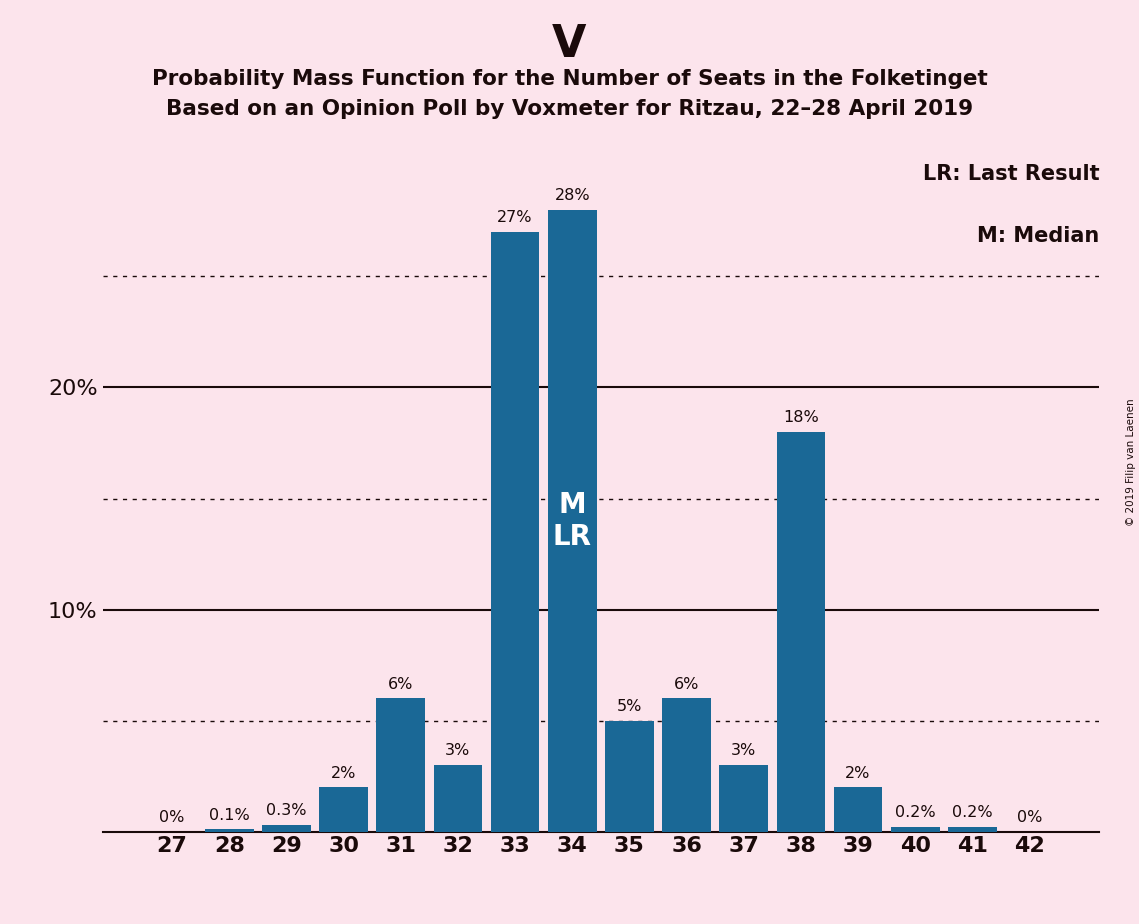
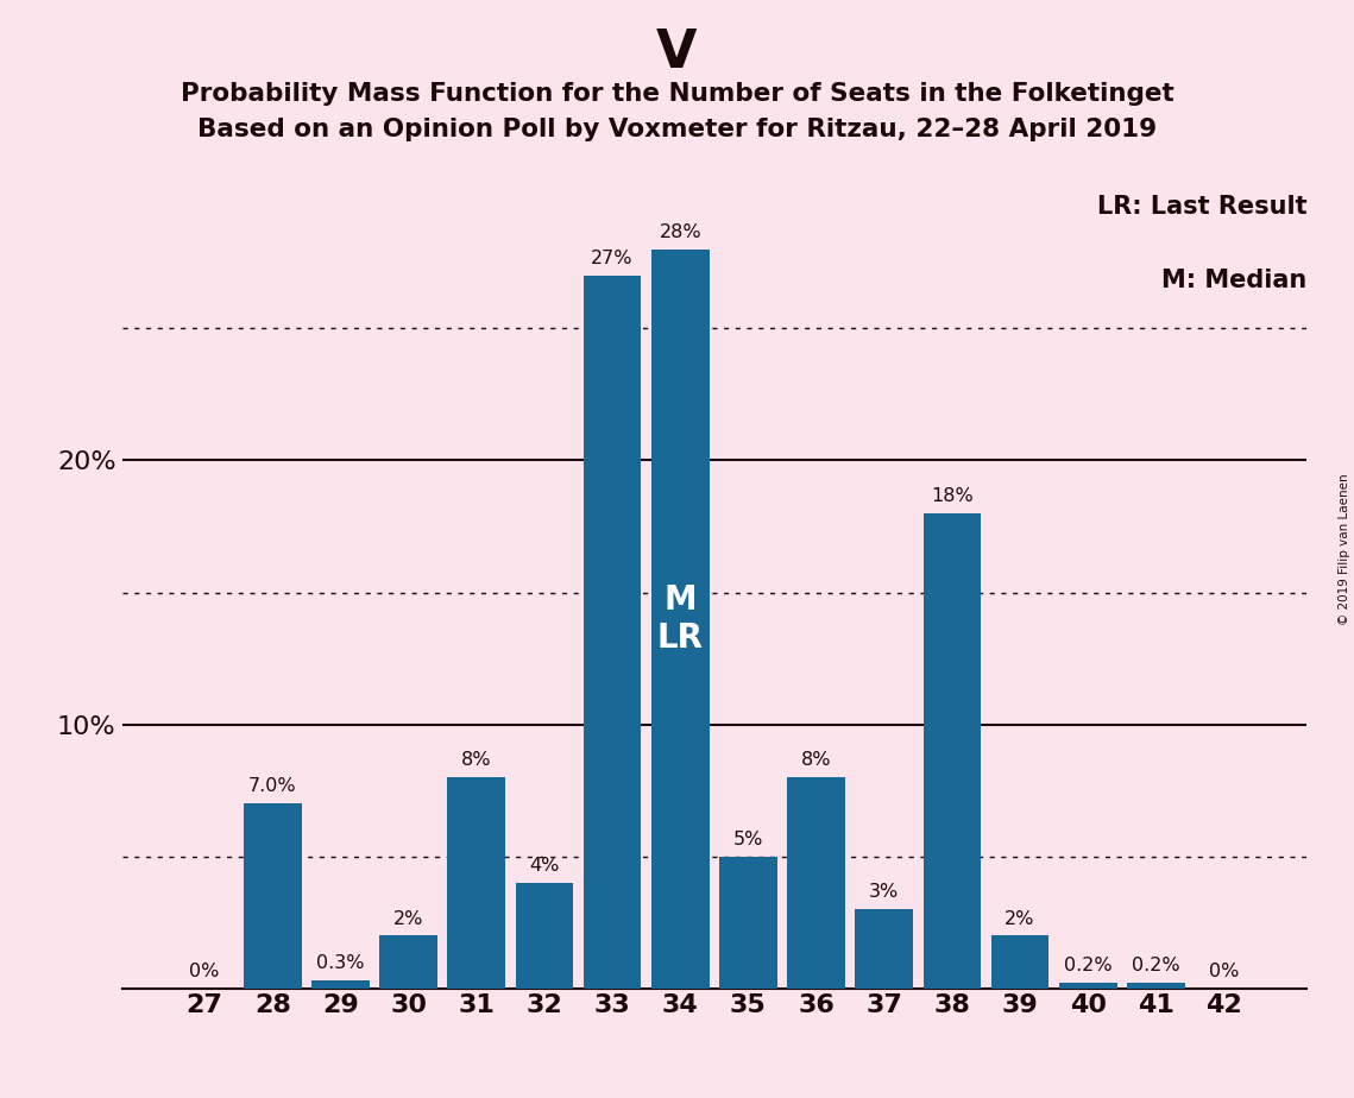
28: 0.1% -> 7.0%
31: 6% -> 8%
32: 3% -> 4%
36: 6% -> 8%
